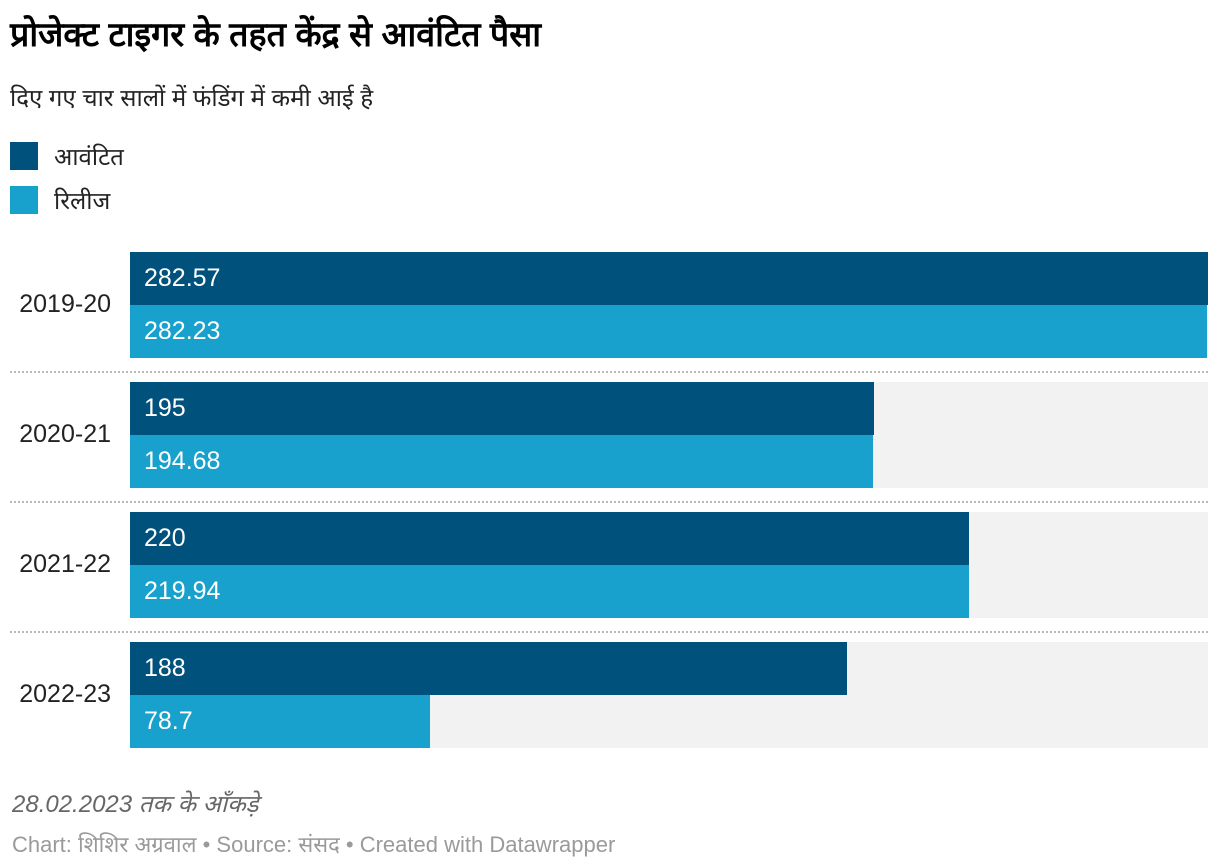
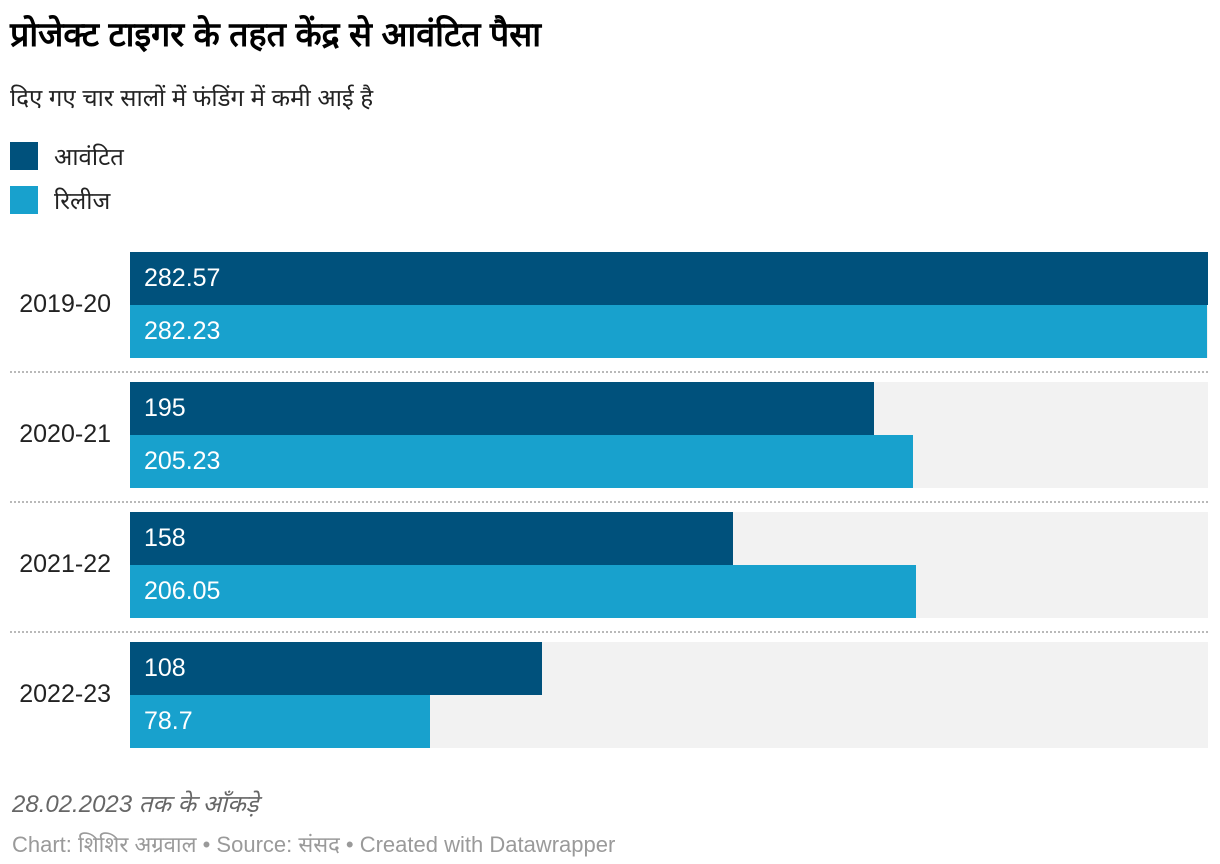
रिलीज/2020-21: 194.68 -> 205.23
आवंटित/2021-22: 220 -> 158
रिलीज/2021-22: 219.94 -> 206.05
आवंटित/2022-23: 188 -> 108
